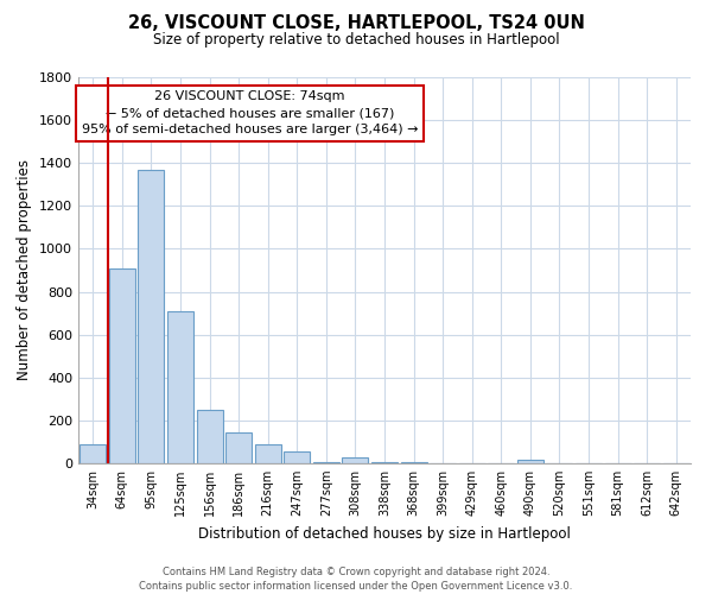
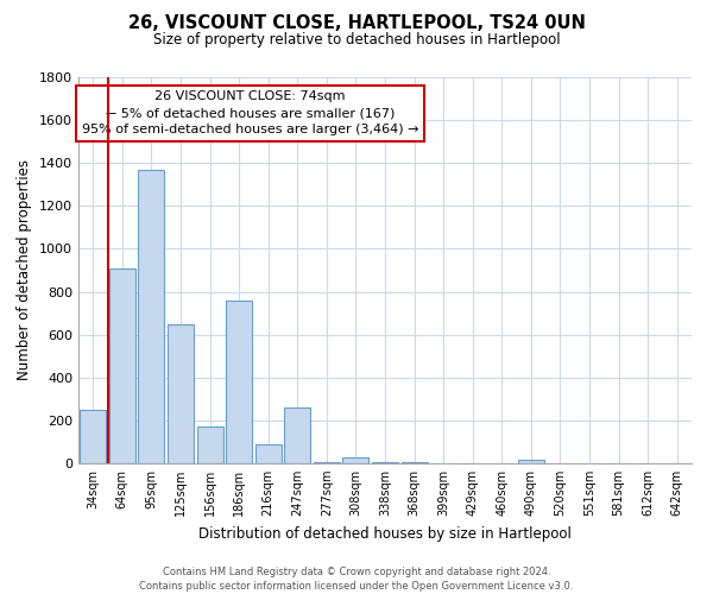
34sqm: 90 -> 250
125sqm: 710 -> 650
156sqm: 250 -> 170
186sqm: 140 -> 760
247sqm: 60 -> 260
